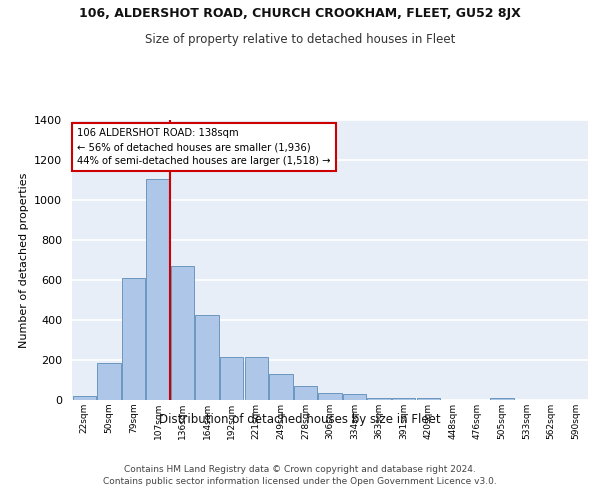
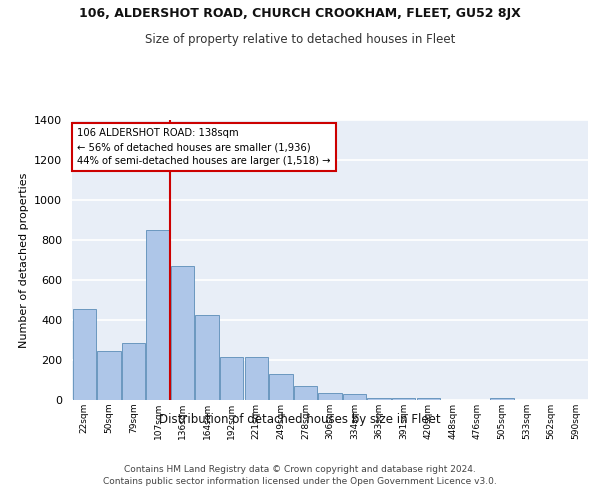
22sqm: 20 -> 455
50sqm: 185 -> 245
79sqm: 610 -> 285
107sqm: 1105 -> 850
